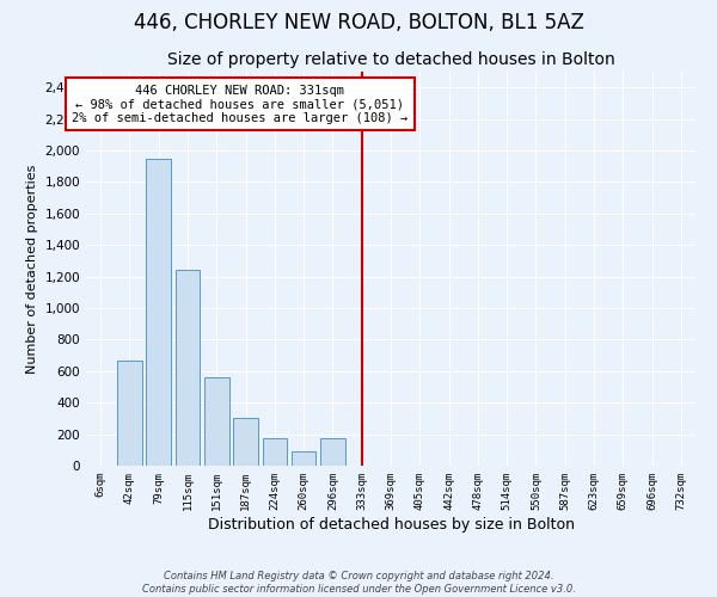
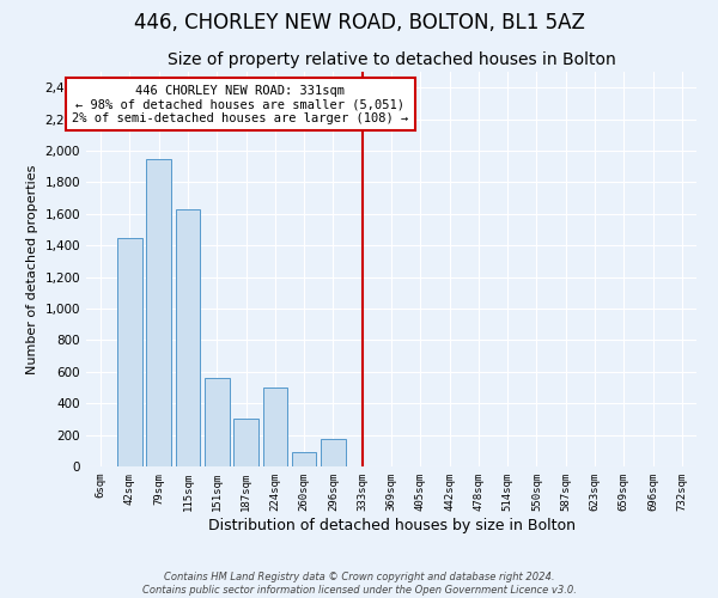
42sqm: 670 -> 1,450
115sqm: 1,240 -> 1,630
224sqm: 180 -> 500
